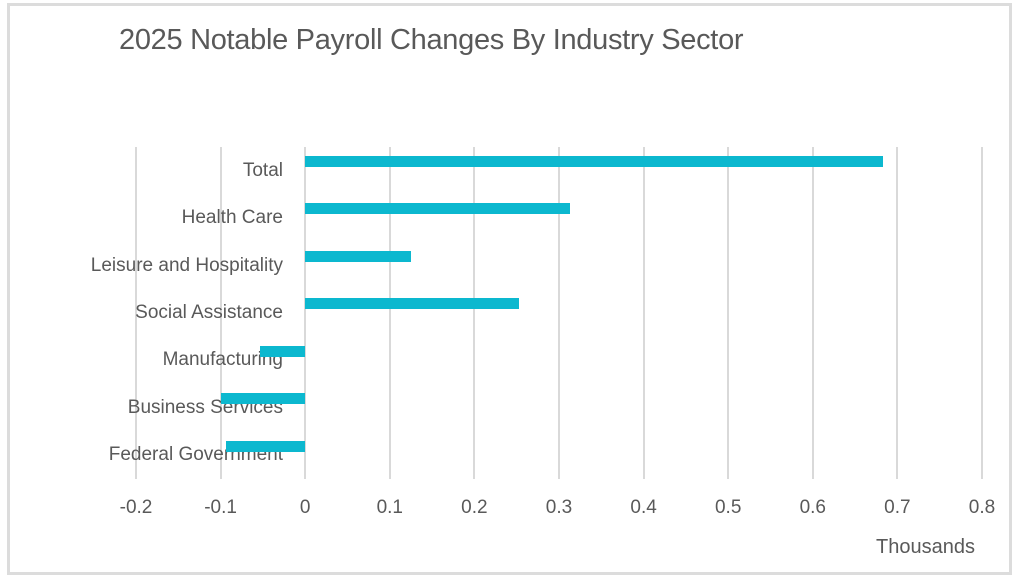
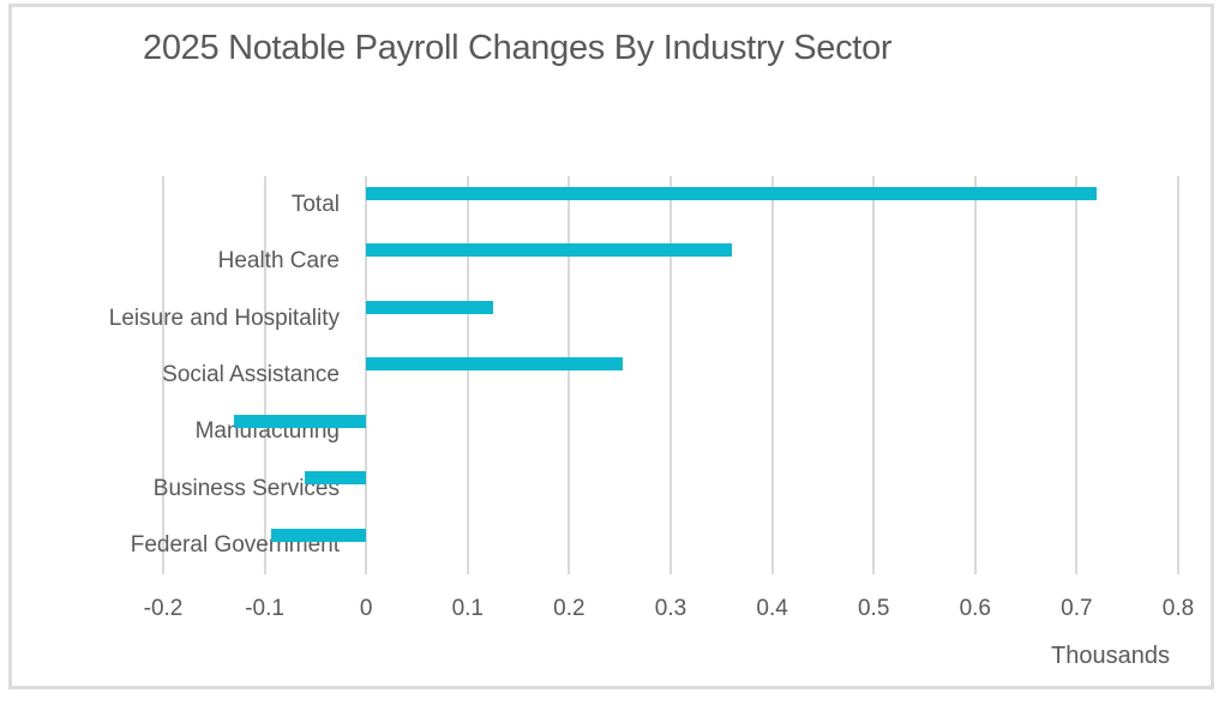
Total: 0.68 -> 0.72
Health Care: 0.31 -> 0.36
Manufacturing: -0.05 -> -0.13
Business Services: -0.10 -> -0.06
